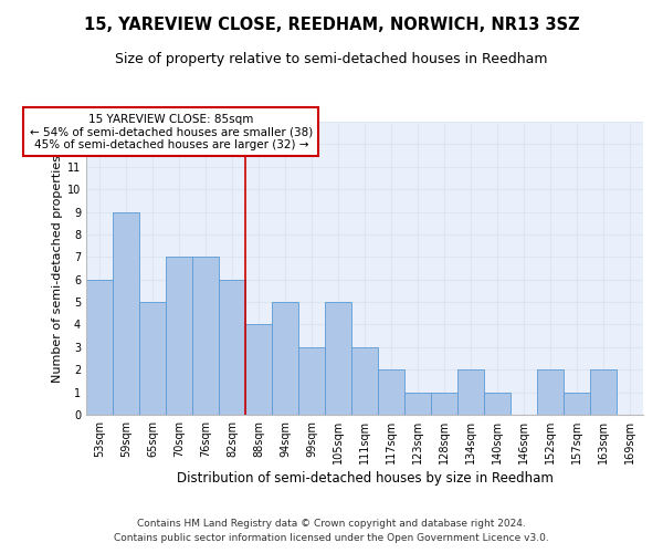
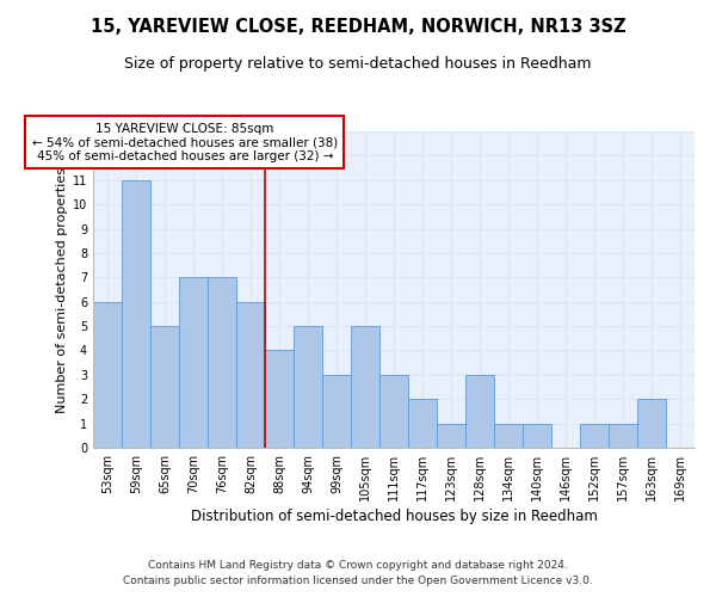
59sqm: 9 -> 11
128sqm: 1 -> 3
134sqm: 2 -> 1
152sqm: 2 -> 1
